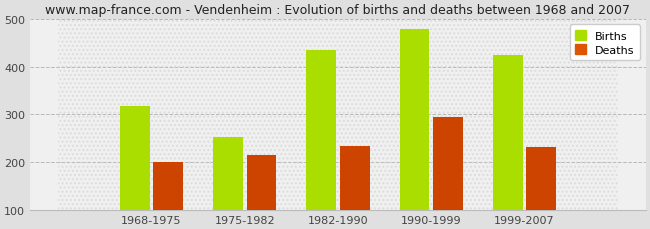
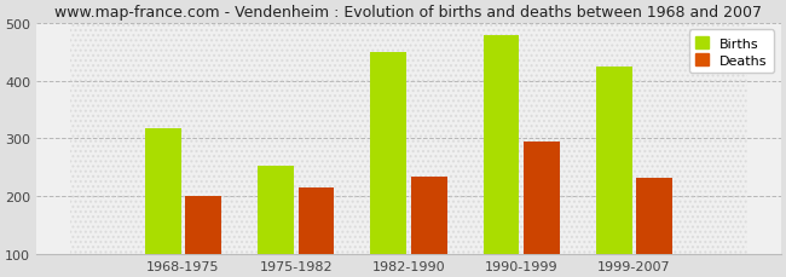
Births/1982-1990: 435 -> 450
